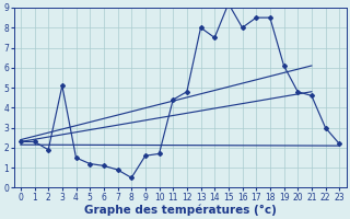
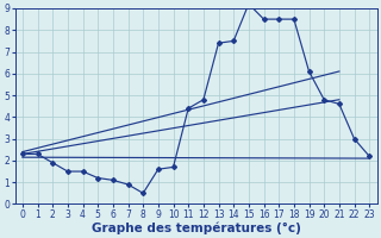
3: 5.1 -> 1.5
13: 8.0 -> 7.4
16: 8.0 -> 8.5
